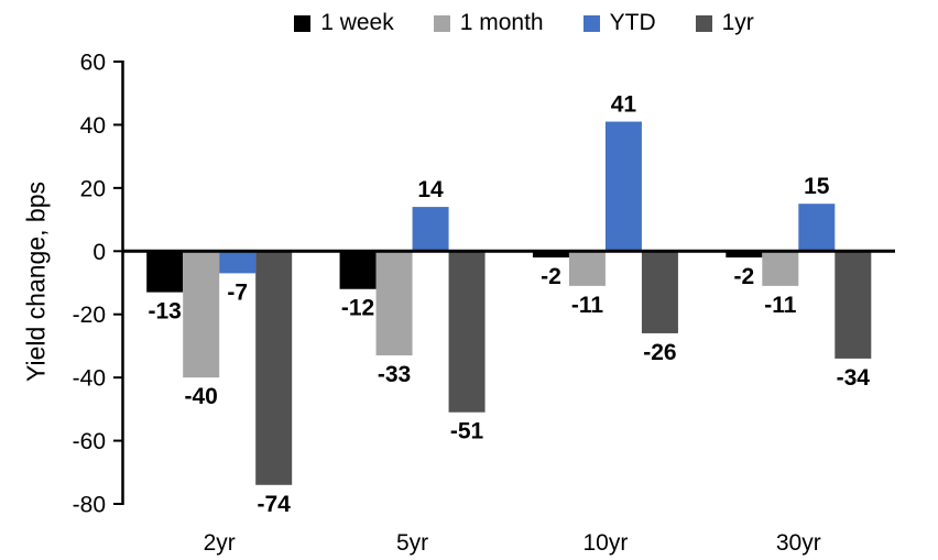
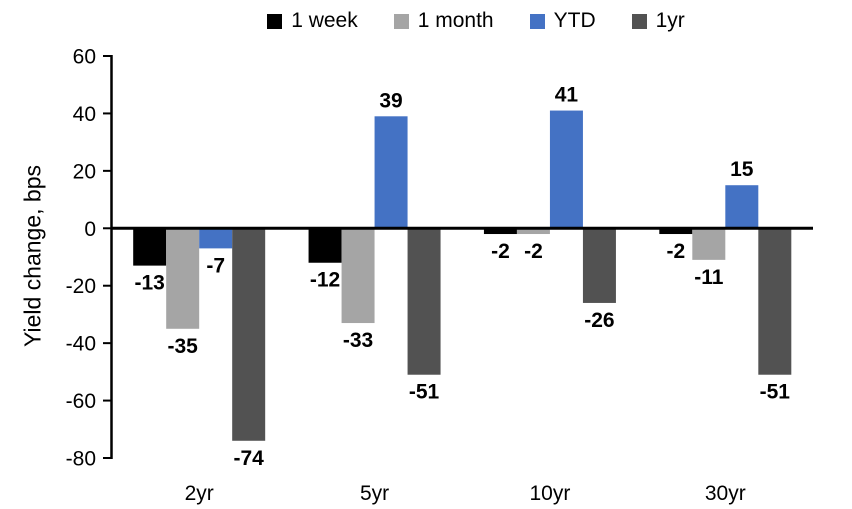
1 month/2yr: -40 -> -35
YTD/5yr: 14 -> 39
1 month/10yr: -11 -> -2
1yr/30yr: -34 -> -51
